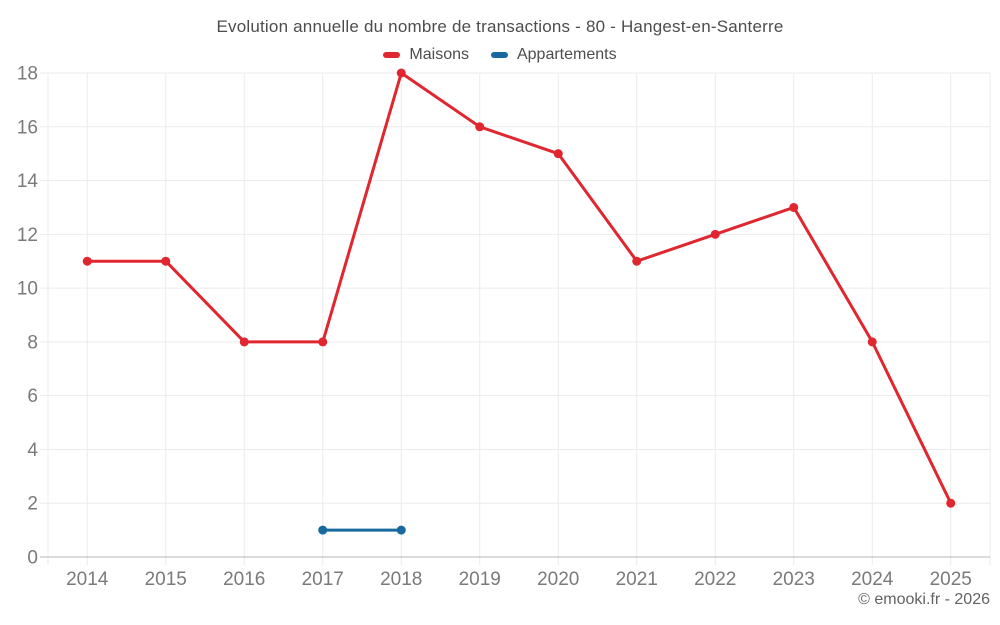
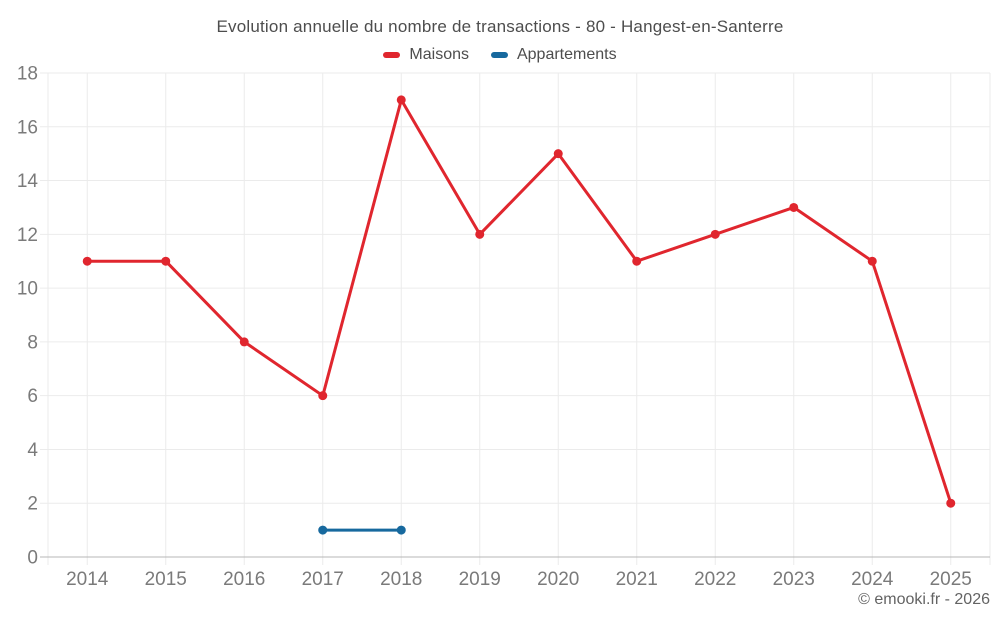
Maisons/2017: 8 -> 6
Maisons/2018: 18 -> 17
Maisons/2019: 16 -> 12
Maisons/2024: 8 -> 11
